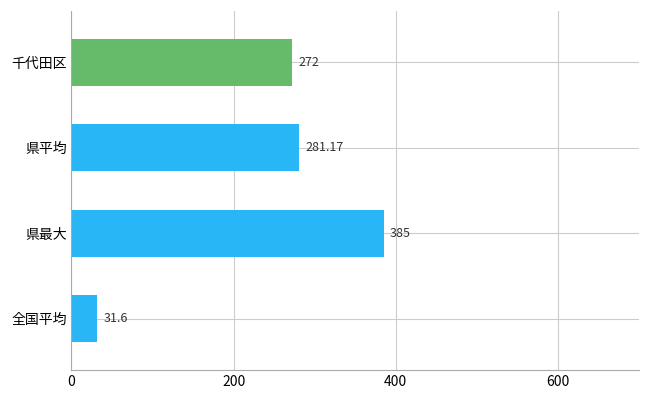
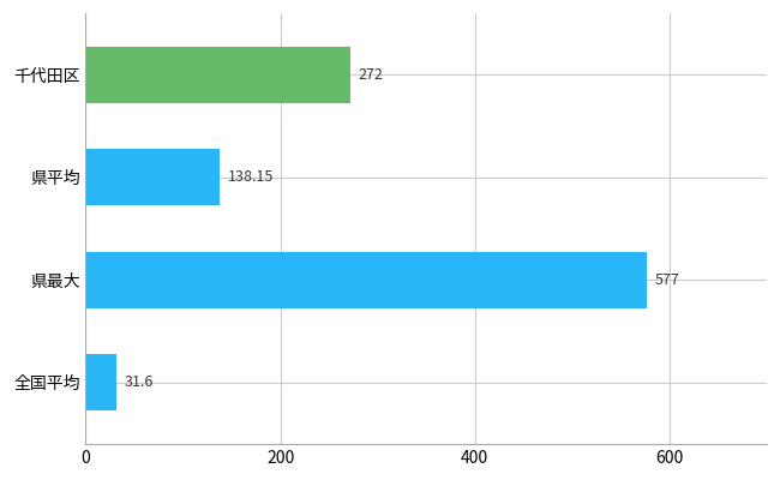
県平均: 281.17 -> 138.15
県最大: 385 -> 577
